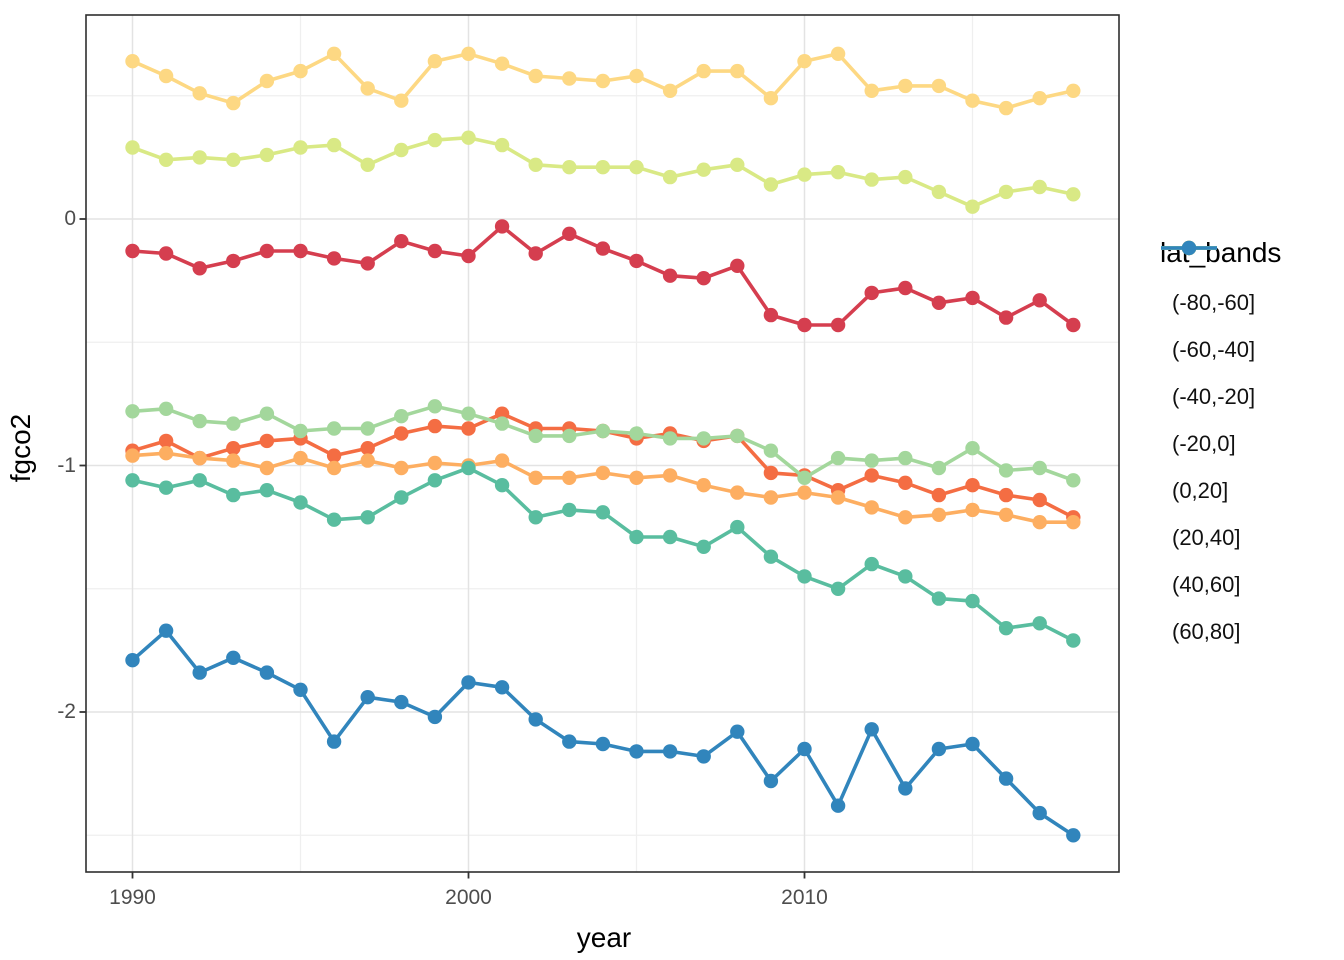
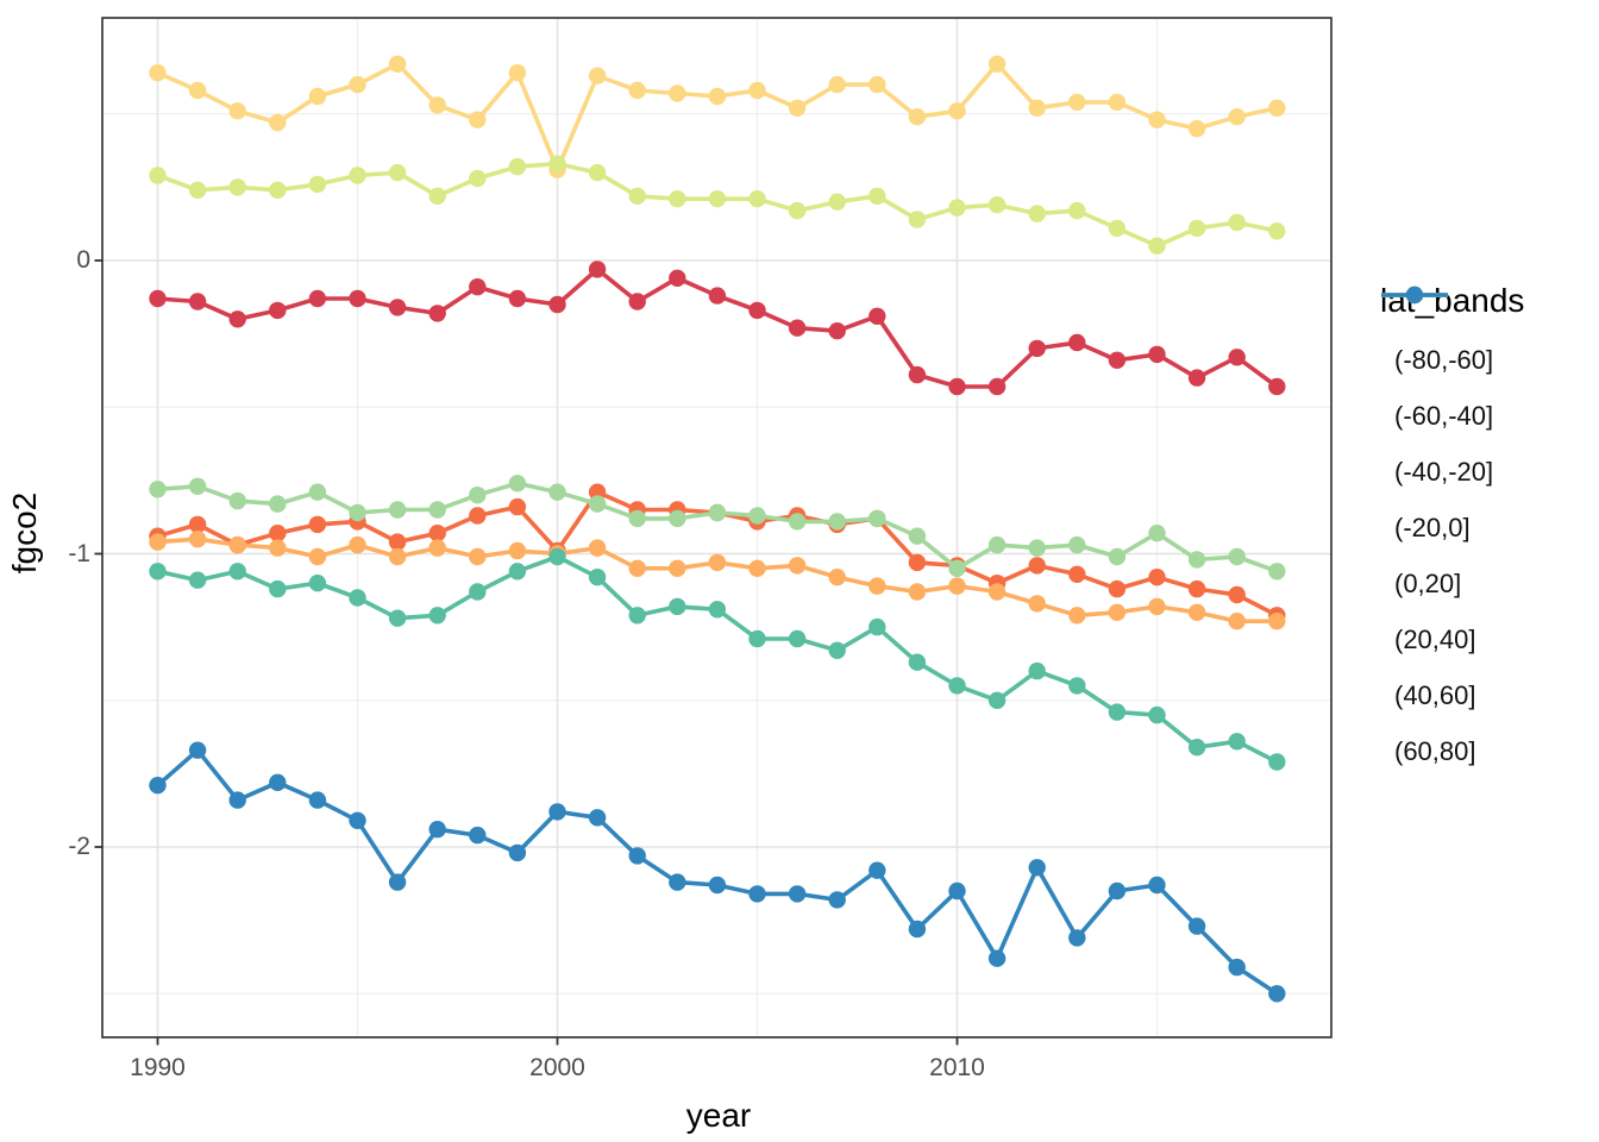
(-60,-40]/2000: -0.85 -> -0.99
(-20,0]/2000: 0.67 -> 0.31
(-20,0]/2010: 0.64 -> 0.51
